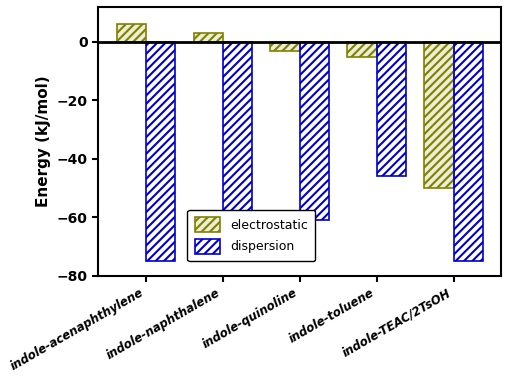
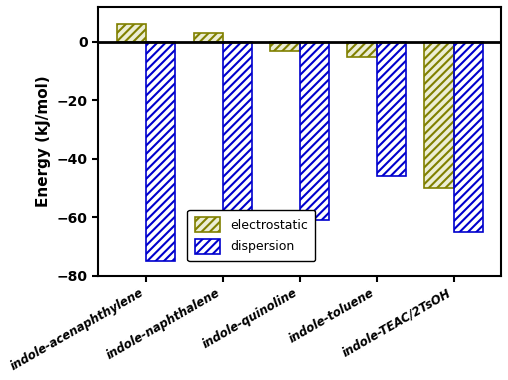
dispersion/indole-TEAC/2TsOH: -75 -> -65
